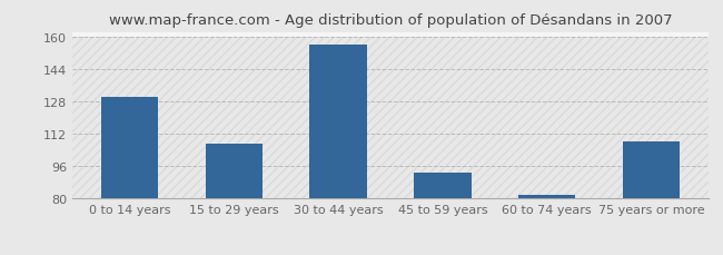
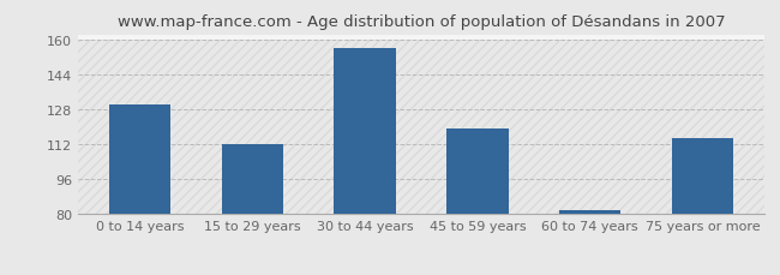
15 to 29 years: 107 -> 112
45 to 59 years: 93 -> 119
75 years or more: 108 -> 115
